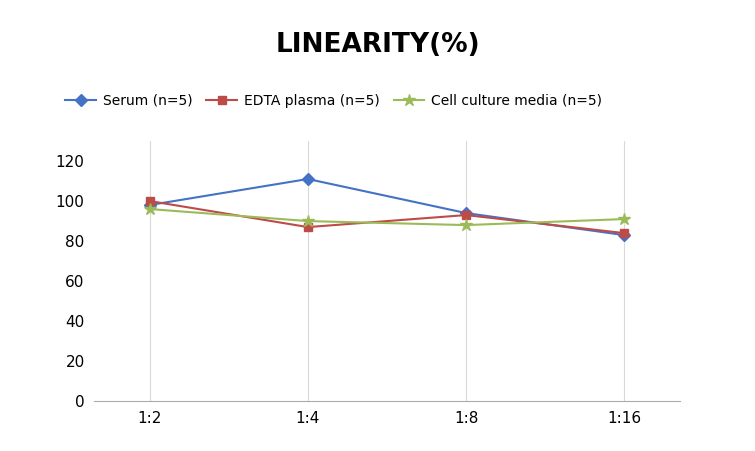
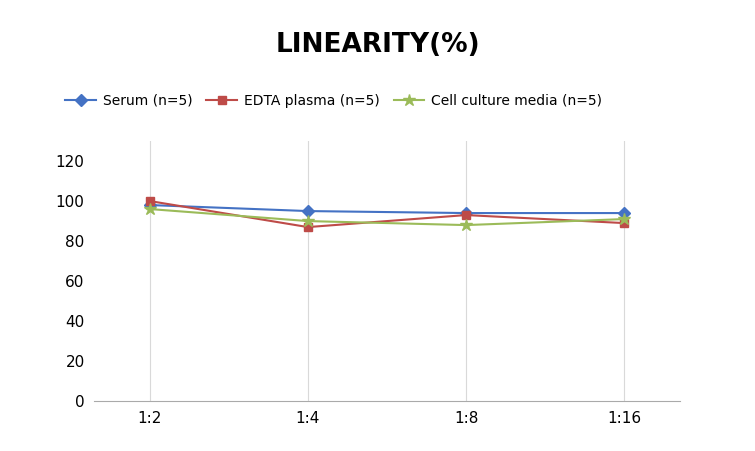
Serum (n=5)/1:4: 111 -> 95
Serum (n=5)/1:16: 83 -> 94
EDTA plasma (n=5)/1:16: 84 -> 89
